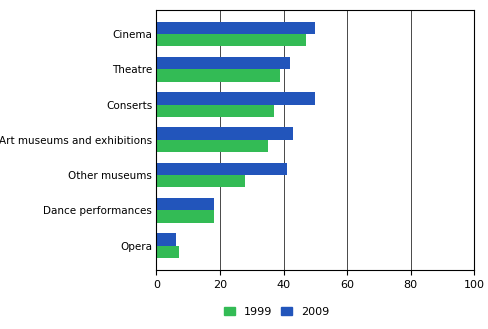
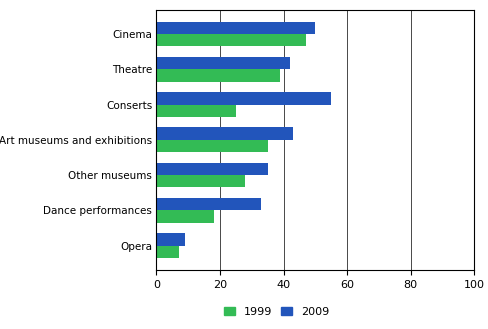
2009/Conserts: 50 -> 55
1999/Conserts: 37 -> 25
2009/Other museums: 41 -> 35
2009/Dance performances: 18 -> 33
2009/Opera: 6 -> 9
